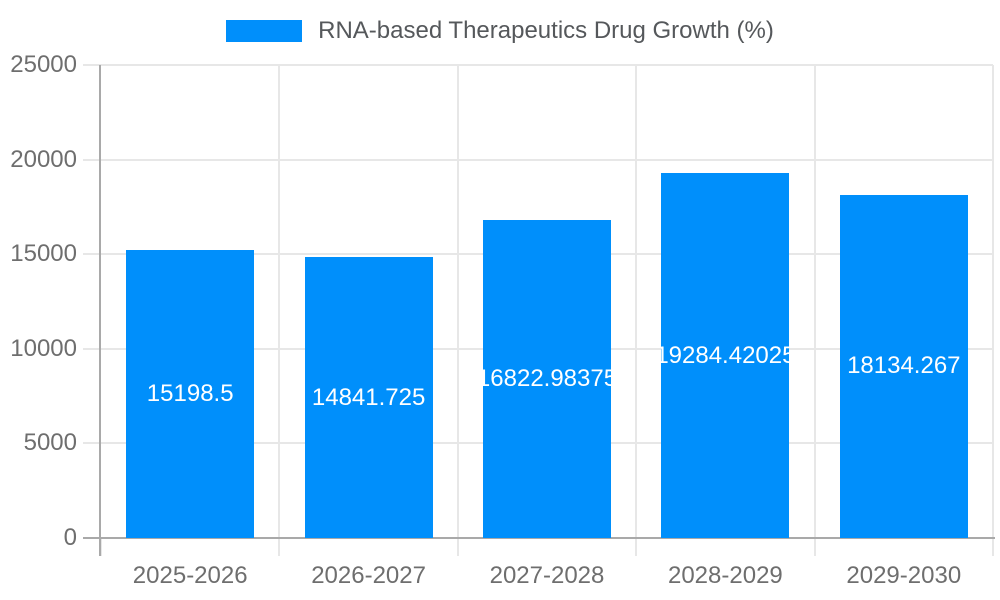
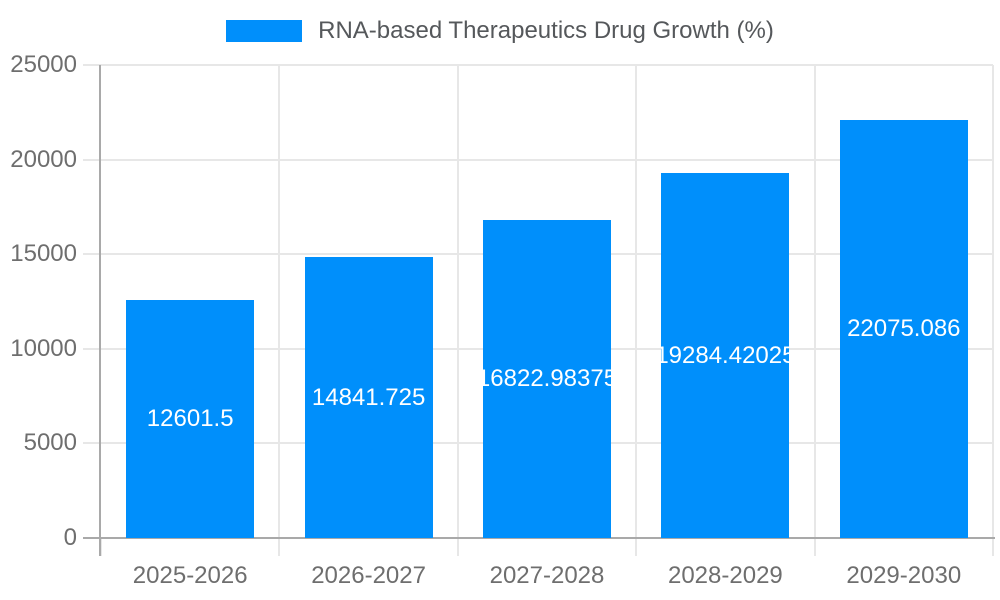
2025-2026: 15198.5 -> 12601.5
2029-2030: 18134.267 -> 22075.086
